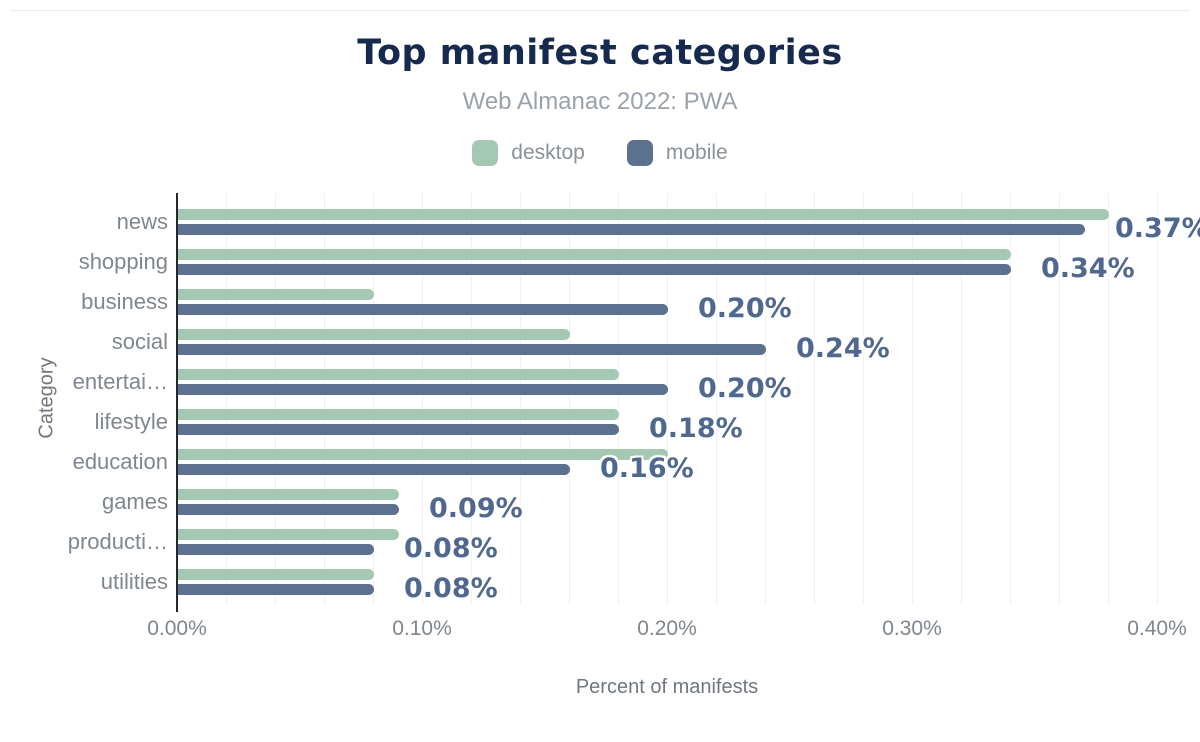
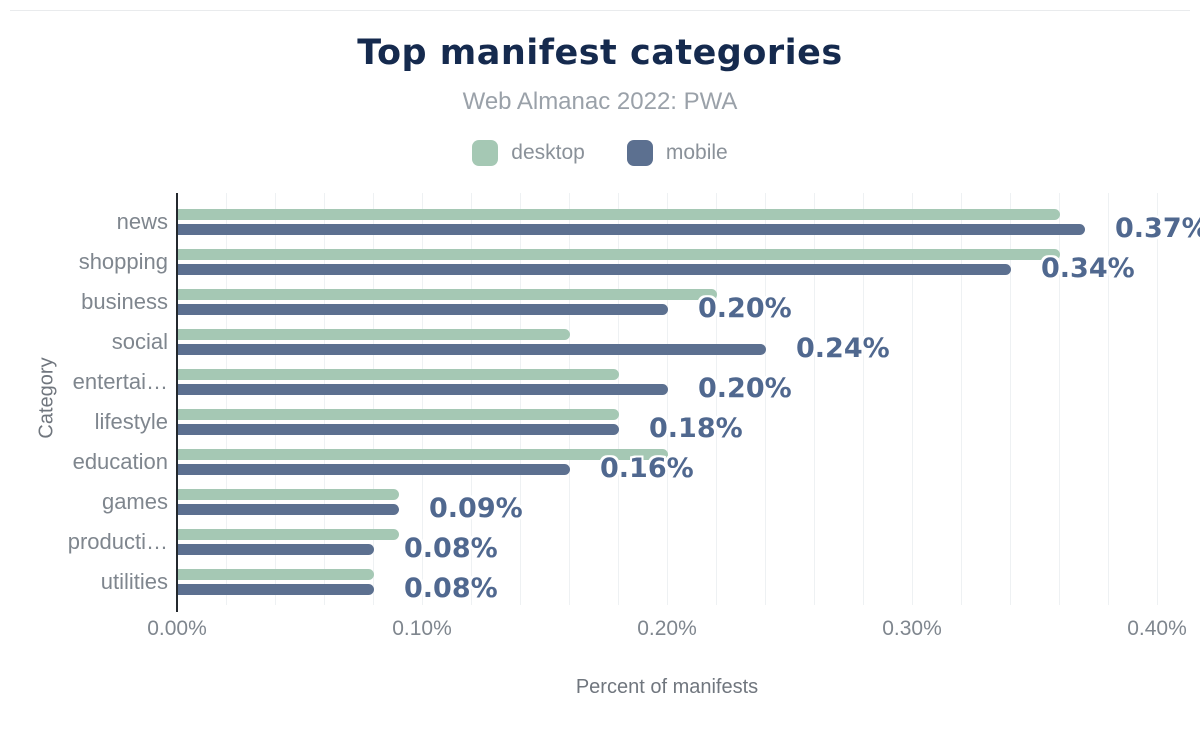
desktop/news: 0.38% -> 0.36%
desktop/shopping: 0.34% -> 0.36%
desktop/business: 0.08% -> 0.22%
